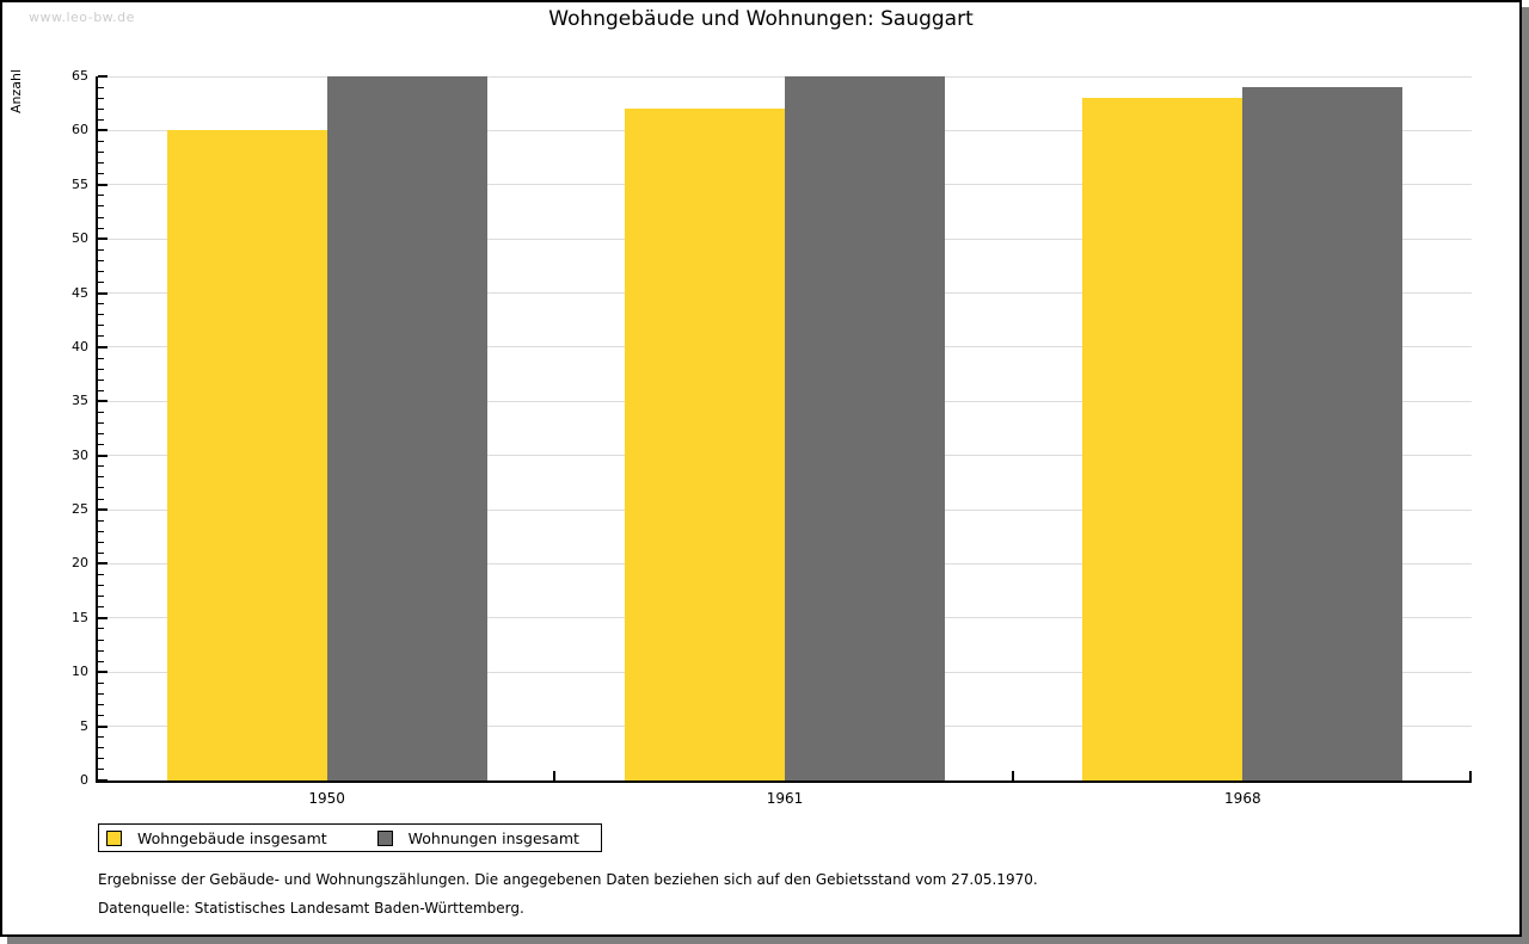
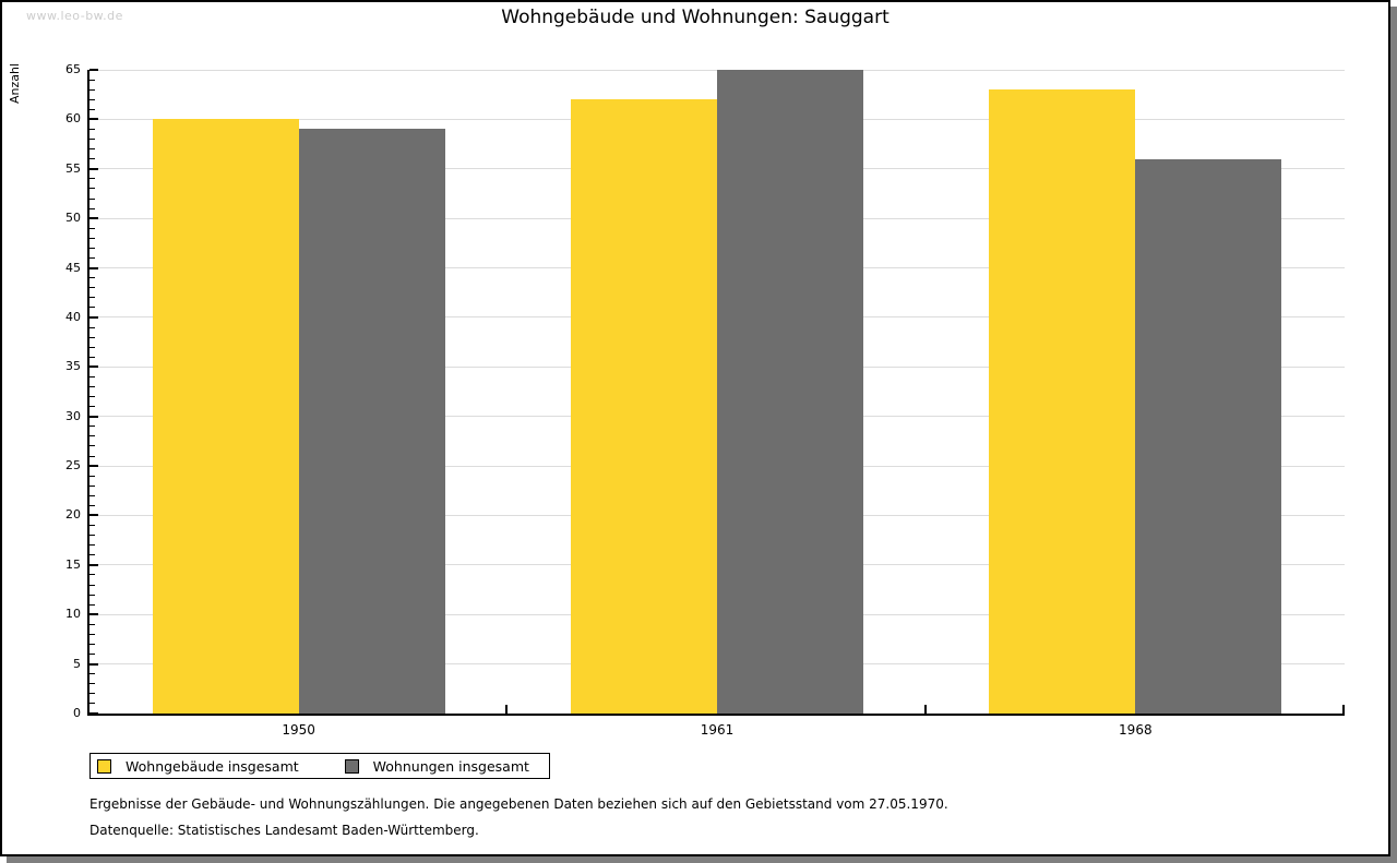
Wohnungen insgesamt/1950: 65 -> 59
Wohnungen insgesamt/1968: 64 -> 56
